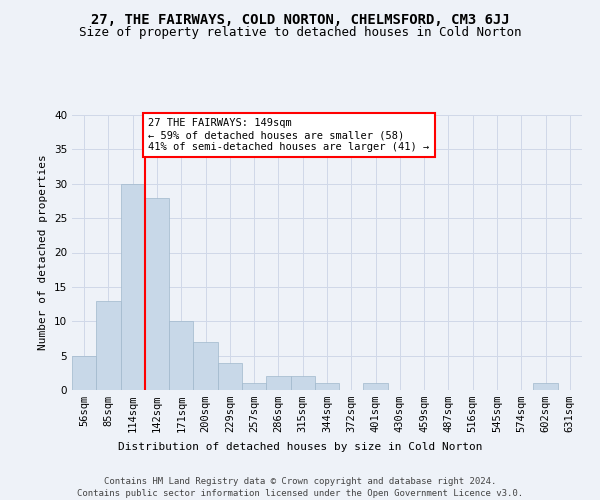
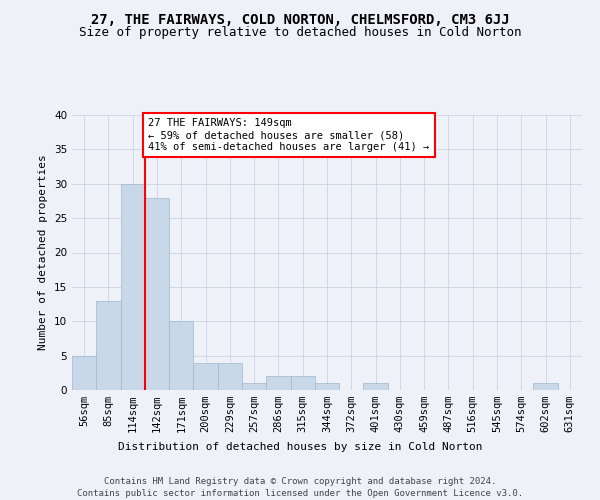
200sqm: 7 -> 4
